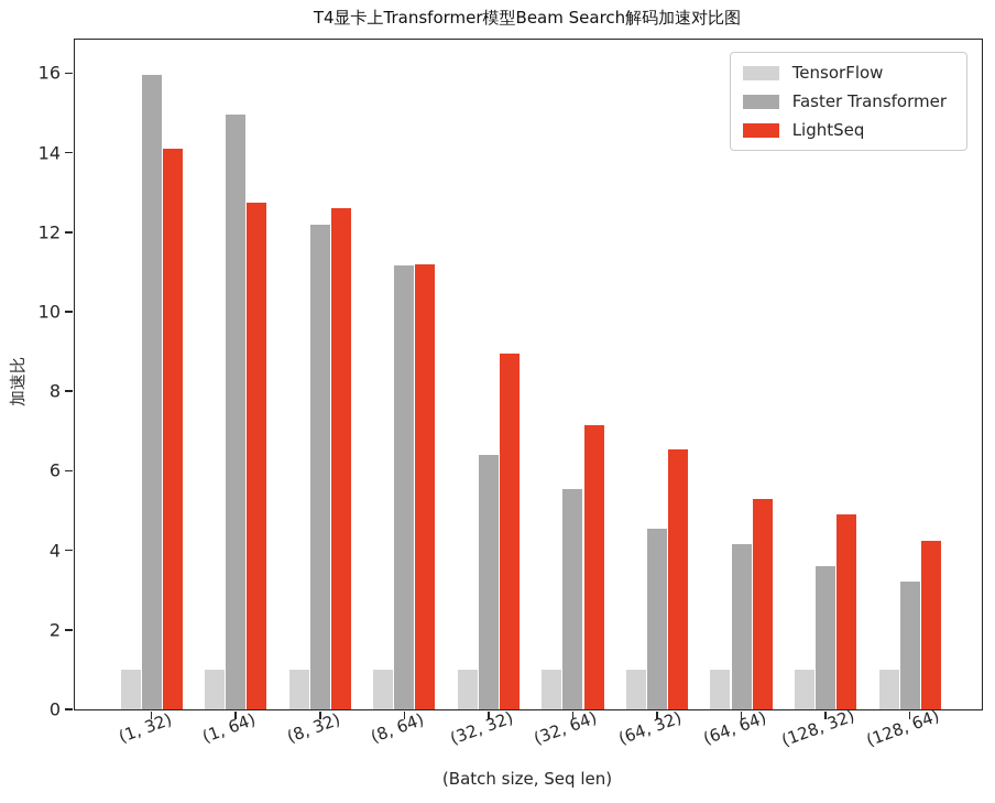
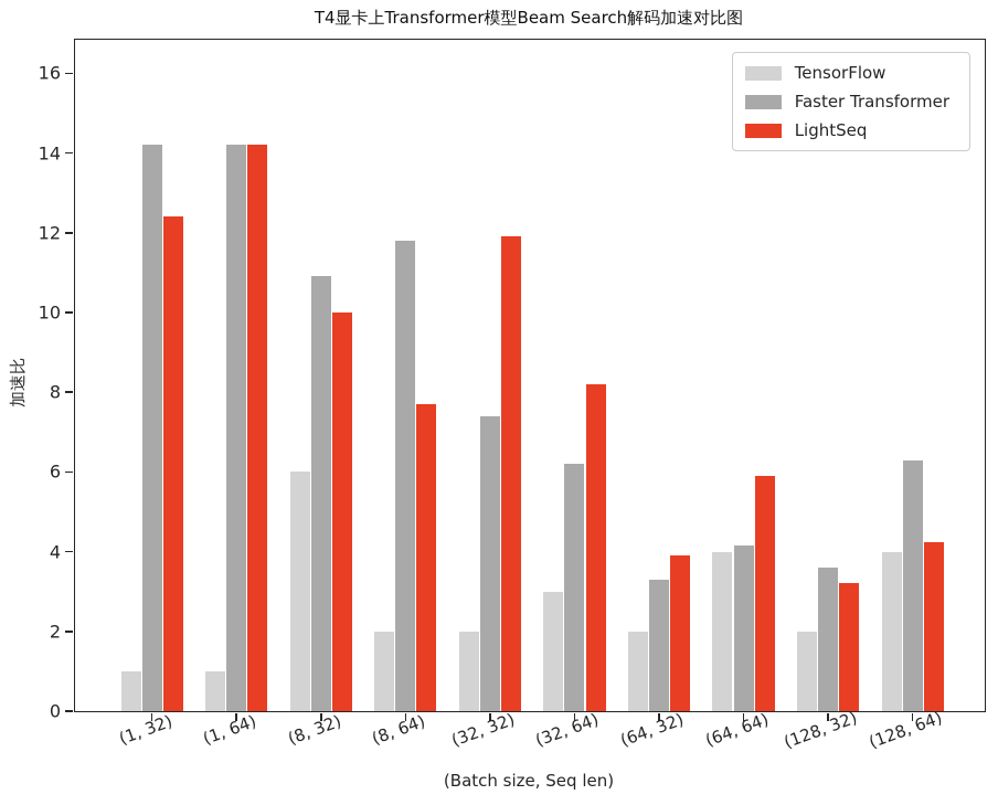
Faster Transformer/(1, 32): 15.9 -> 14.2
LightSeq/(1, 32): 14.1 -> 12.4
Faster Transformer/(1, 64): 14.9 -> 14.2
LightSeq/(1, 64): 12.8 -> 14.2
TensorFlow/(8, 32): 1 -> 6
Faster Transformer/(8, 32): 12.2 -> 10.9
LightSeq/(8, 32): 12.6 -> 10.0
TensorFlow/(8, 64): 1 -> 2
Faster Transformer/(8, 64): 11.2 -> 11.8
LightSeq/(8, 64): 11.2 -> 7.7
TensorFlow/(32, 32): 1 -> 2
Faster Transformer/(32, 32): 6.4 -> 7.4
LightSeq/(32, 32): 8.9 -> 11.9
TensorFlow/(32, 64): 1 -> 3
Faster Transformer/(32, 64): 5.5 -> 6.2
LightSeq/(32, 64): 7.2 -> 8.2
TensorFlow/(64, 32): 1 -> 2
Faster Transformer/(64, 32): 4.5 -> 3.3
LightSeq/(64, 32): 6.5 -> 3.9
TensorFlow/(64, 64): 1 -> 4
LightSeq/(64, 64): 5.3 -> 5.9
TensorFlow/(128, 32): 1 -> 2
LightSeq/(128, 32): 4.9 -> 3.2
TensorFlow/(128, 64): 1 -> 4
Faster Transformer/(128, 64): 3.2 -> 6.3
